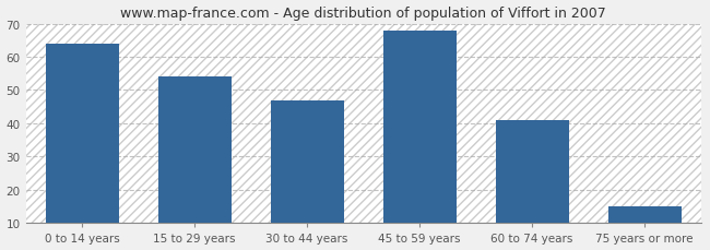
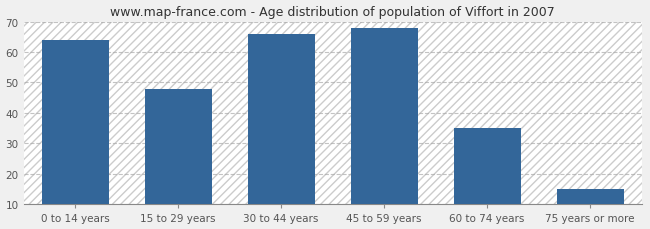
15 to 29 years: 54 -> 48
30 to 44 years: 47 -> 66
60 to 74 years: 41 -> 35
